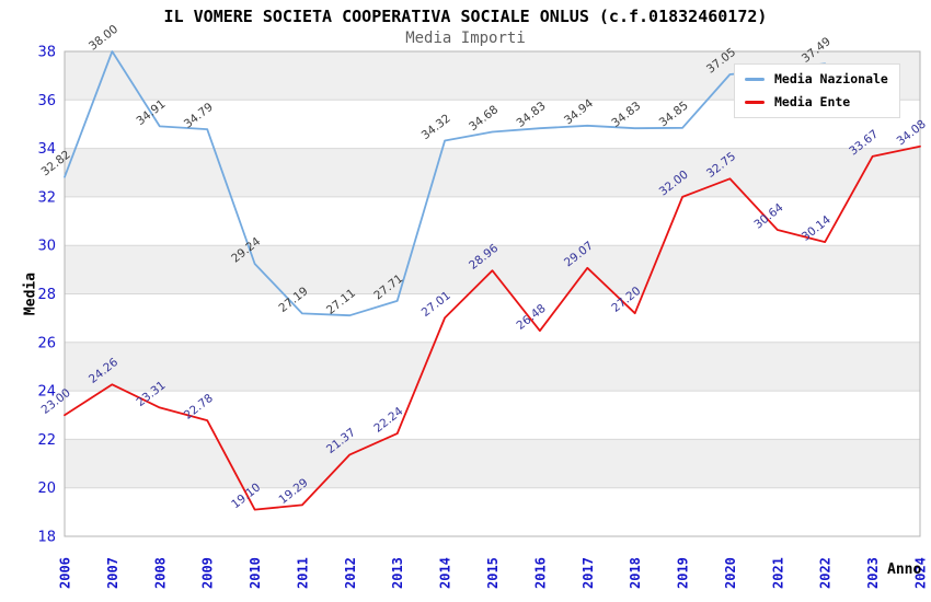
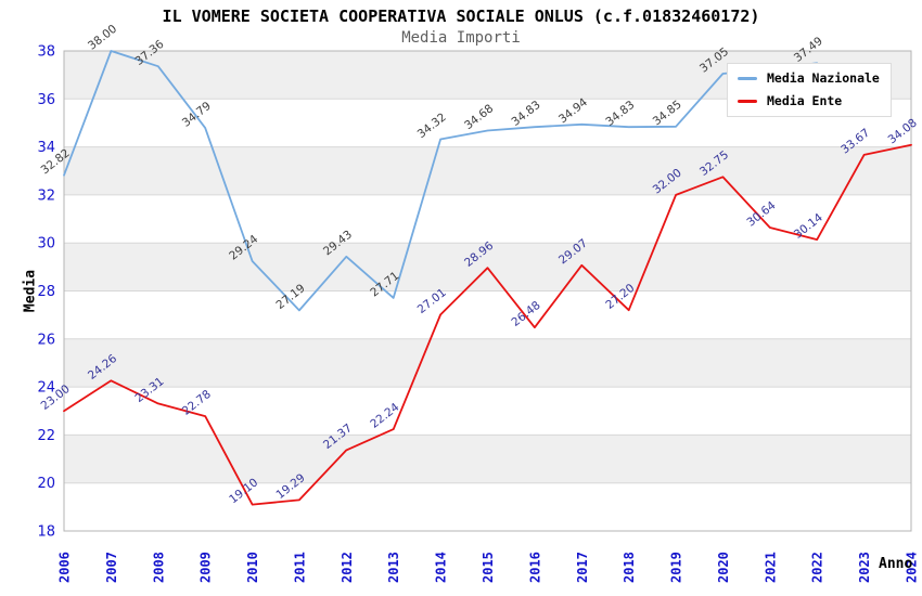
Media Nazionale/2008: 34.91 -> 37.36
Media Nazionale/2012: 27.11 -> 29.43
